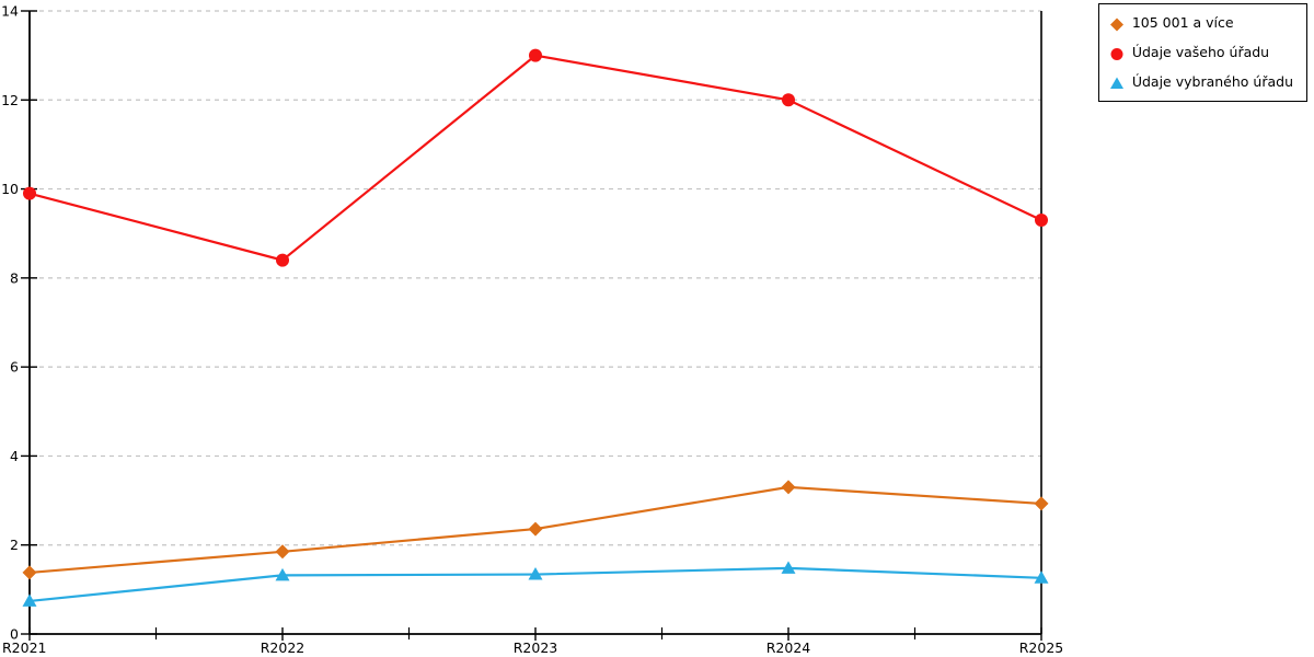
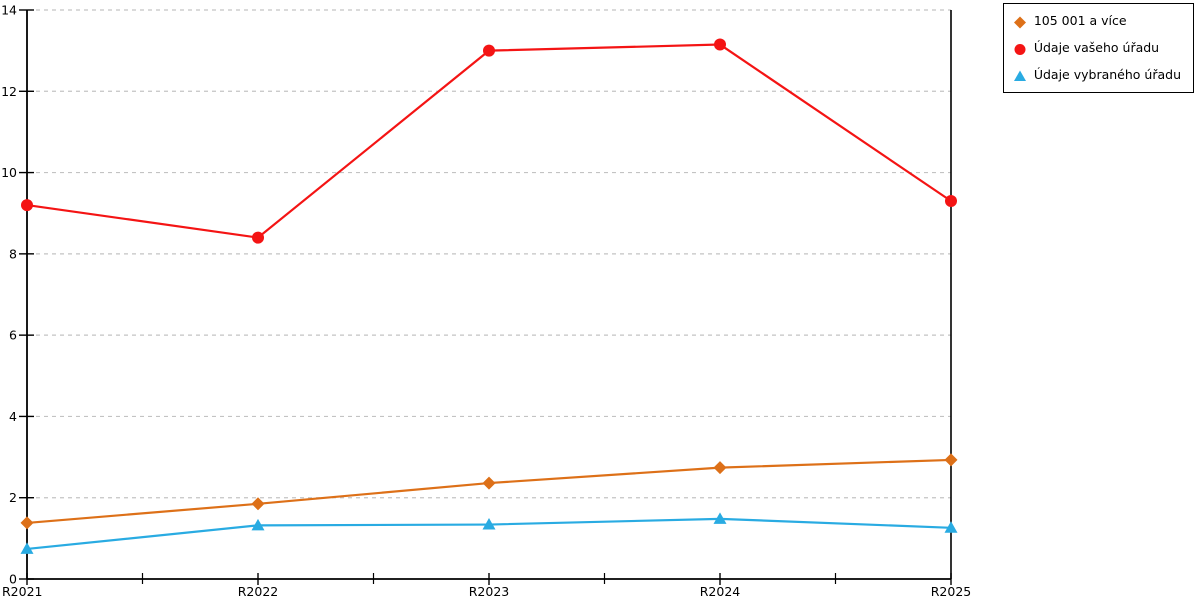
Údaje vašeho úřadu/R2021: 9.9 -> 9.2
105 001 a více/R2024: 3.3 -> 2.7
Údaje vašeho úřadu/R2024: 12.0 -> 13.2
